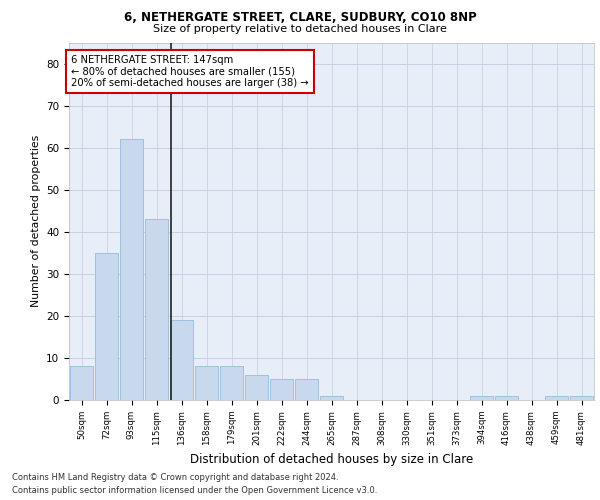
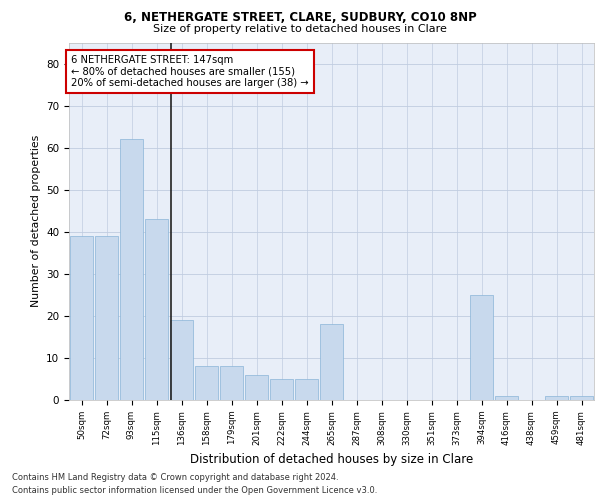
50sqm: 8 -> 39
72sqm: 35 -> 39
265sqm: 1 -> 18
394sqm: 1 -> 25
